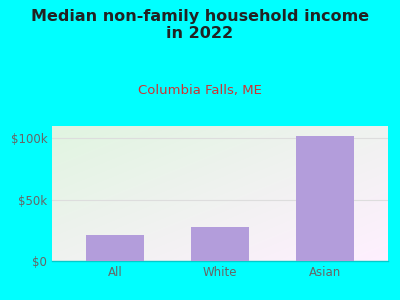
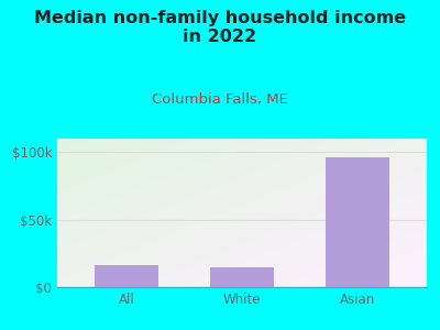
All: $21k -> $16k
White: $28k -> $15k
Asian: $102k -> $96k
